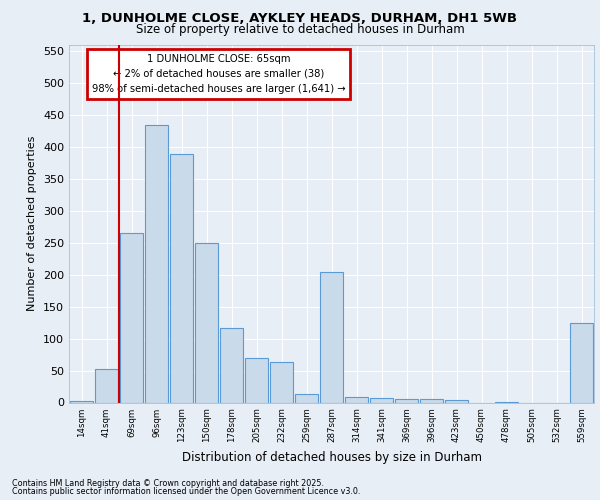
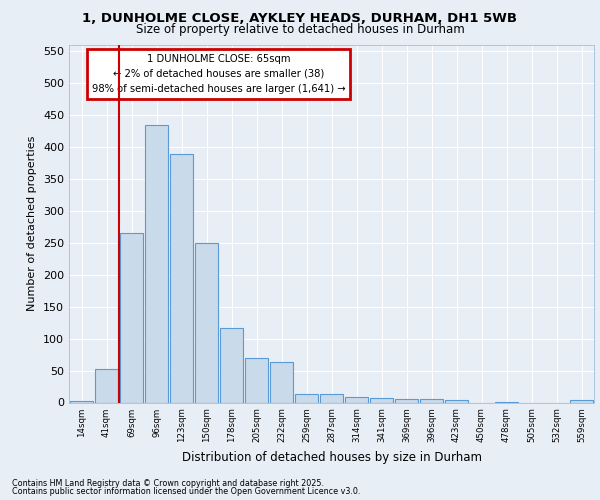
287sqm: 204 -> 13
559sqm: 124 -> 4
